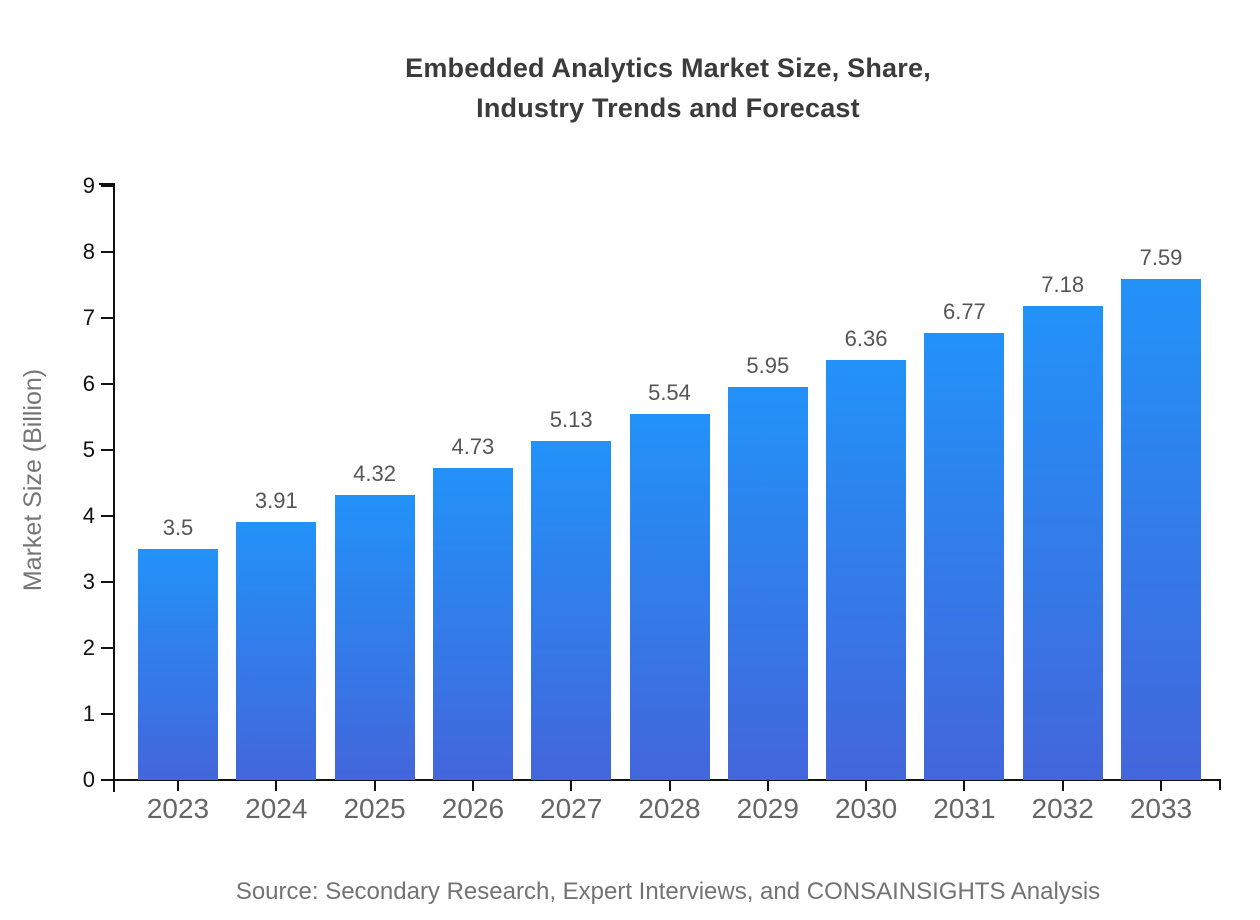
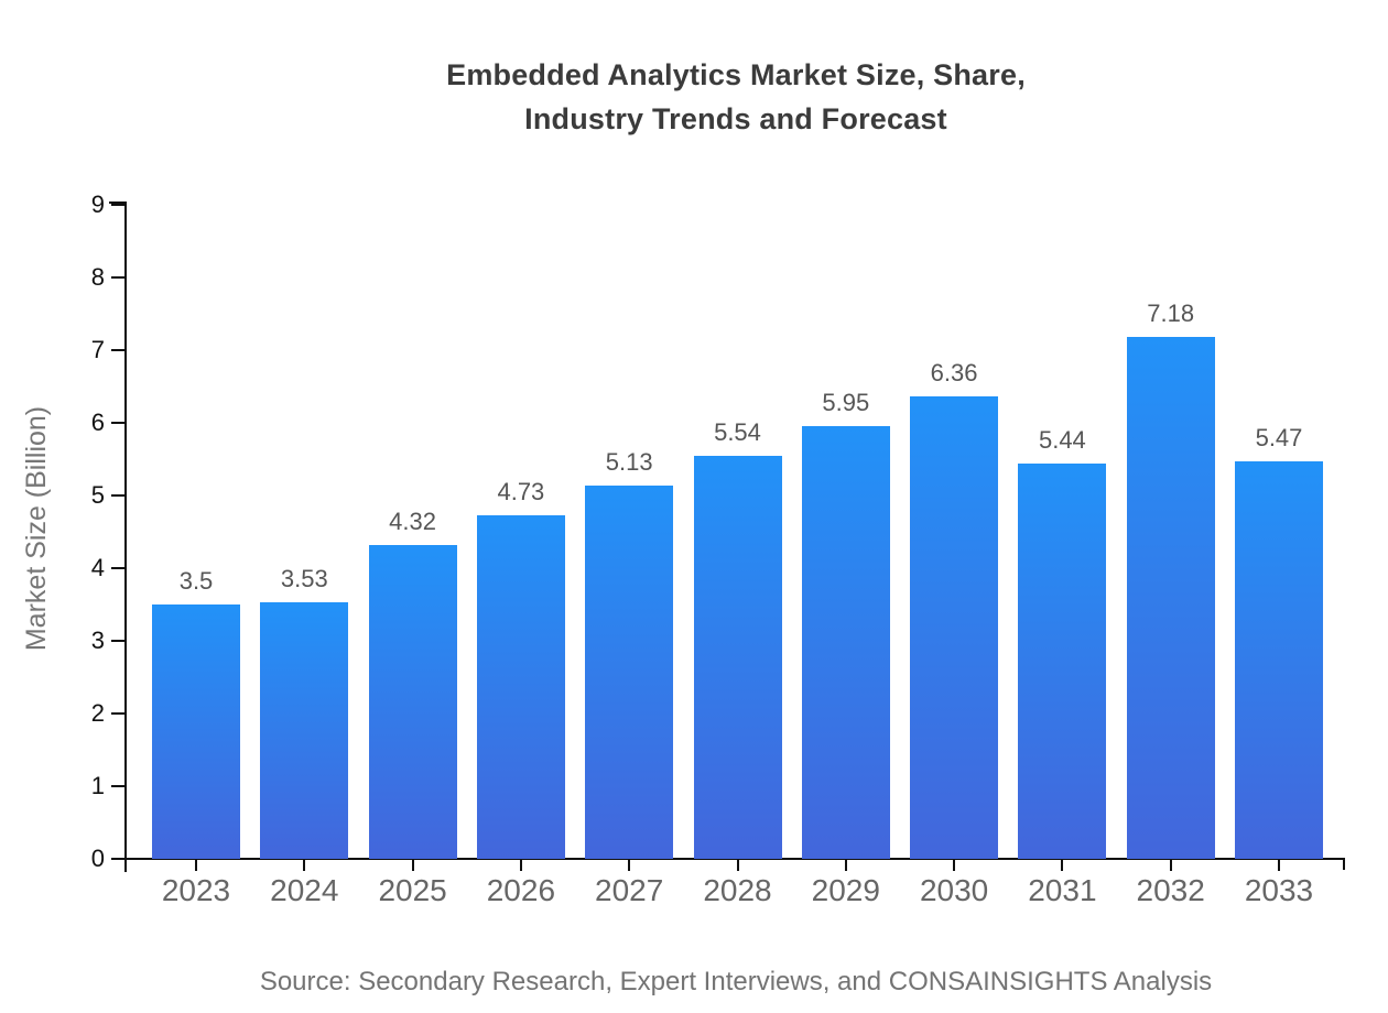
2024: 3.91 -> 3.53
2031: 6.77 -> 5.44
2033: 7.59 -> 5.47
